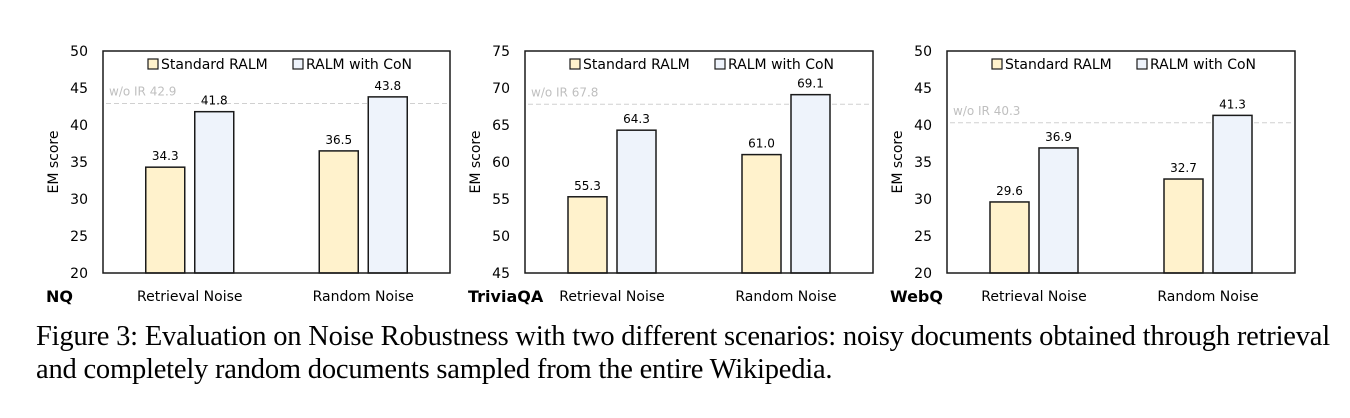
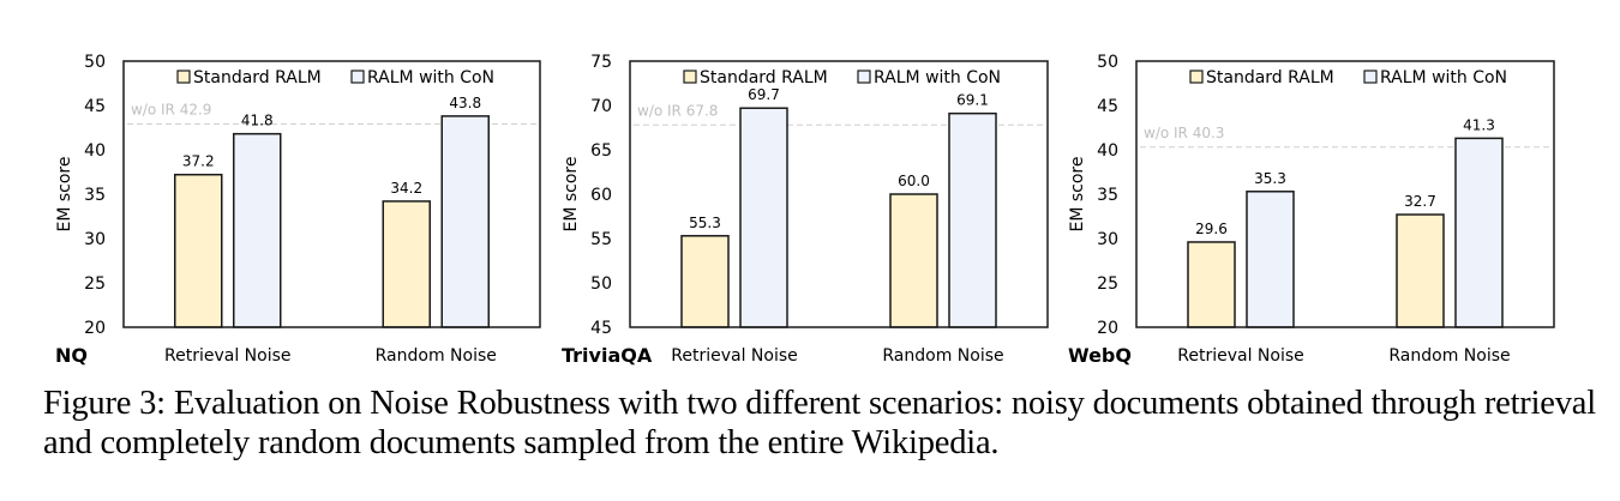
NQ/Standard RALM/Retrieval Noise: 34.3 -> 37.2
NQ/Standard RALM/Random Noise: 36.5 -> 34.2
TriviaQA/RALM with CoN/Retrieval Noise: 64.3 -> 69.7
TriviaQA/Standard RALM/Random Noise: 61.0 -> 60.0
WebQ/RALM with CoN/Retrieval Noise: 36.9 -> 35.3
